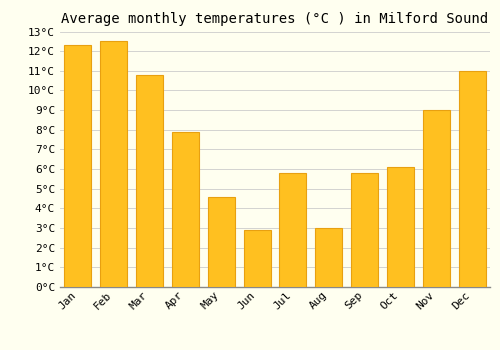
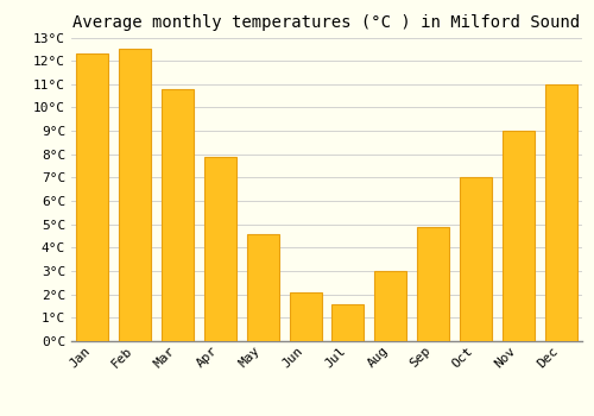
Jun: 2.9°C -> 2.1°C
Jul: 5.8°C -> 1.6°C
Sep: 5.8°C -> 4.9°C
Oct: 6.1°C -> 7.0°C
